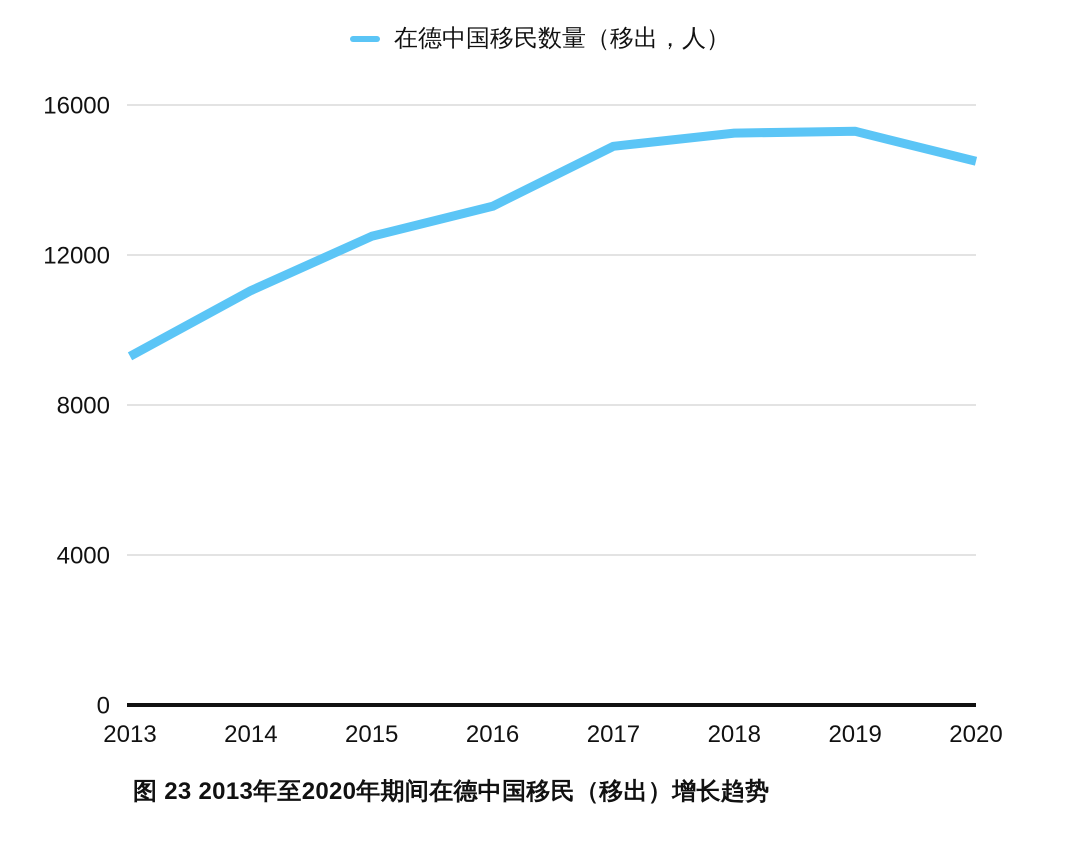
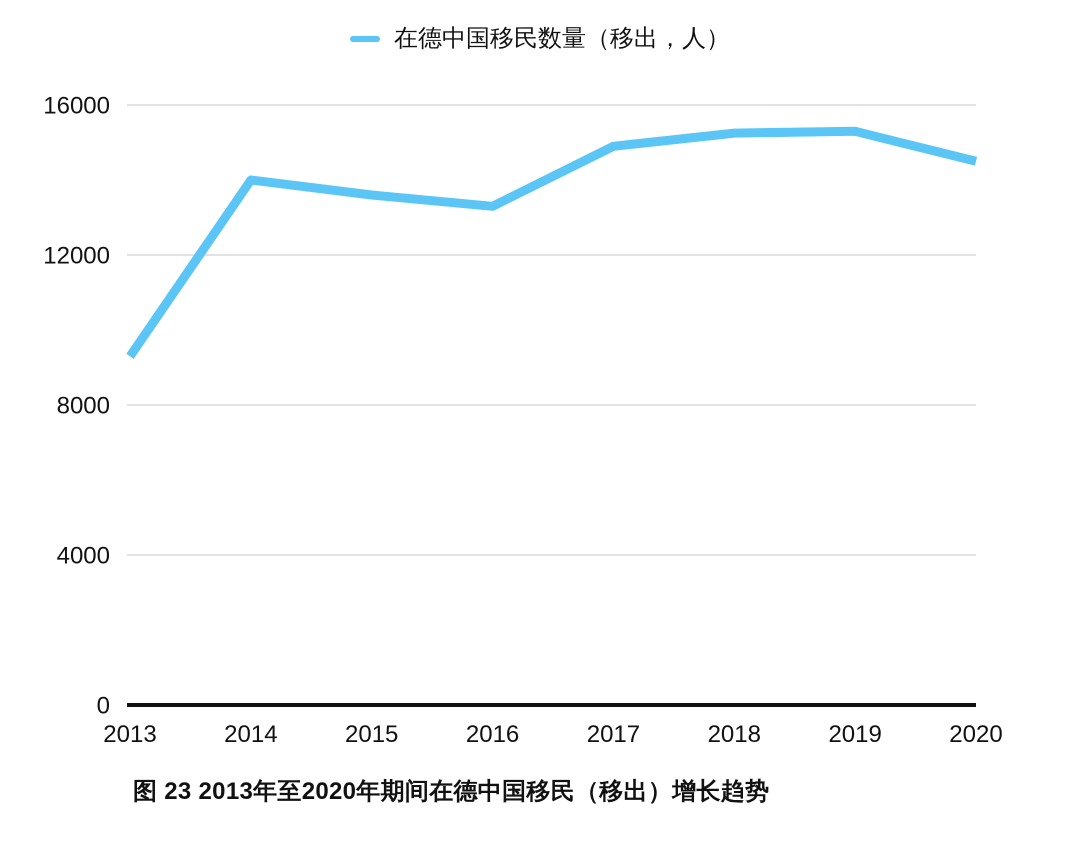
2014: 11000 -> 14000
2015: 12500 -> 13600
